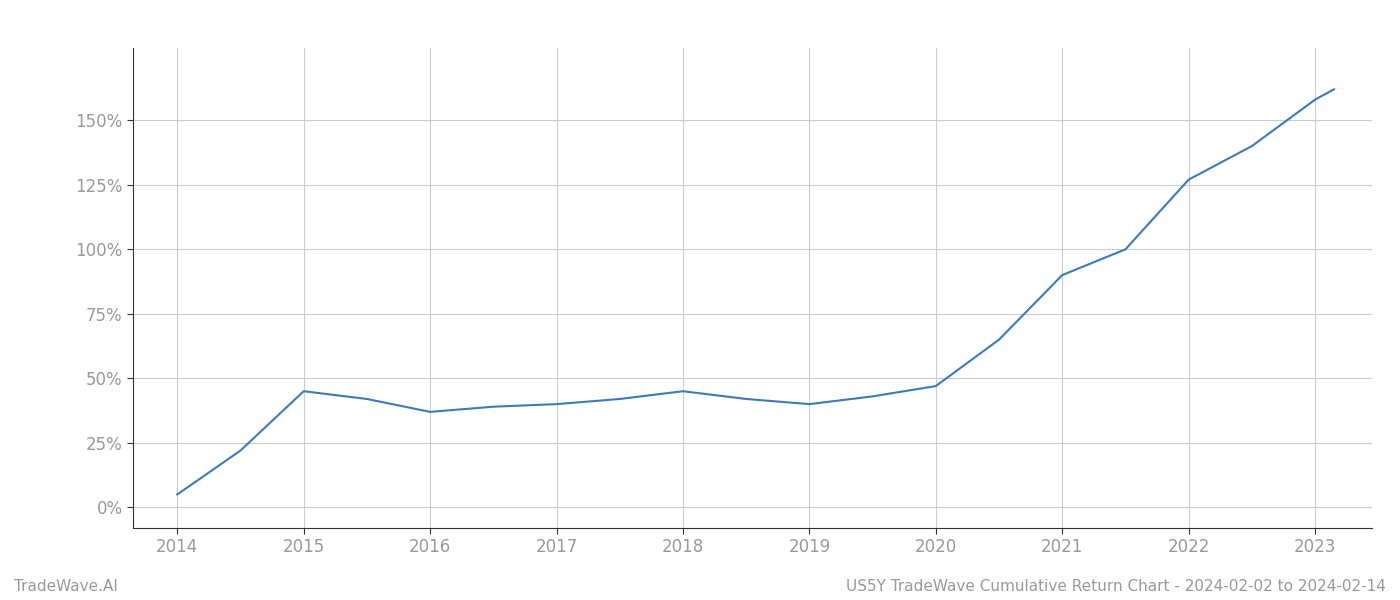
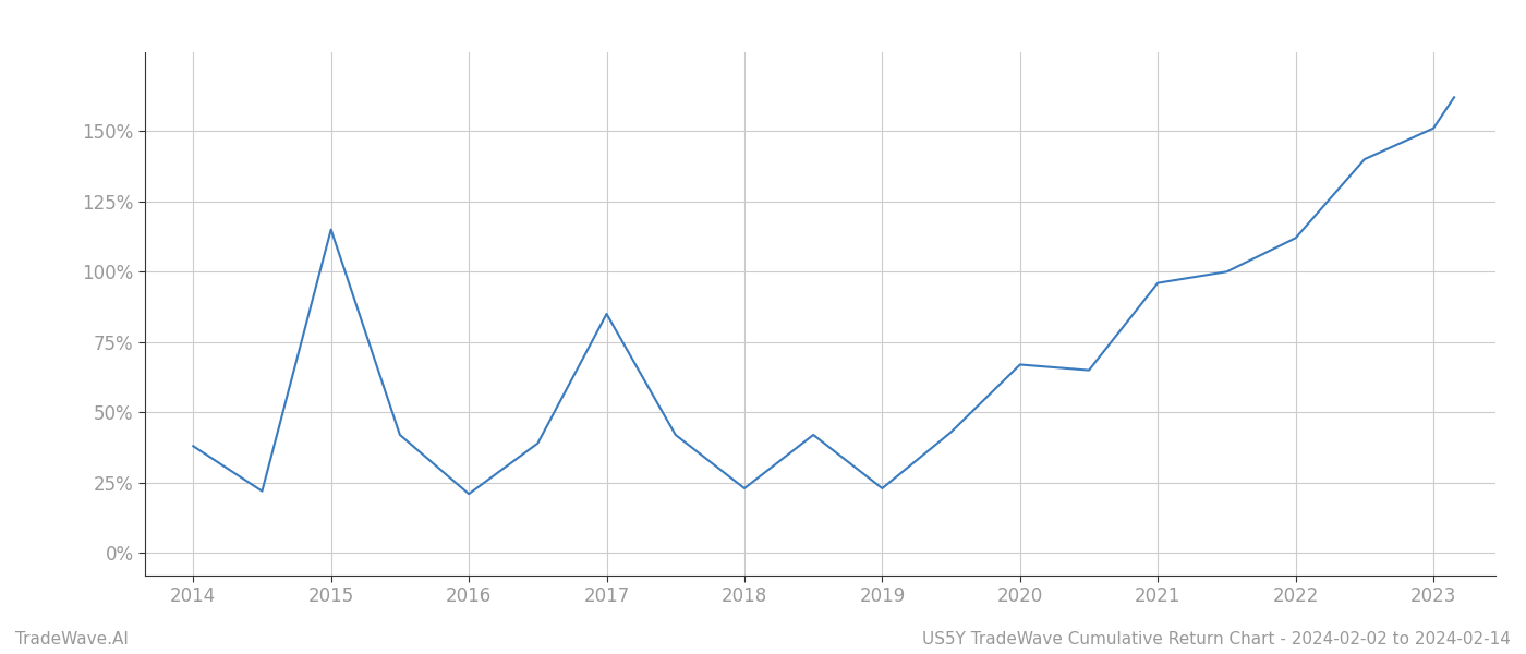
2014: 5% -> 38%
2015: 45% -> 115%
2016: 37% -> 21%
2017: 40% -> 85%
2018: 45% -> 23%
2019: 40% -> 23%
2020: 47% -> 67%
2021: 90% -> 96%
2022: 127% -> 112%
2023: 158% -> 151%
